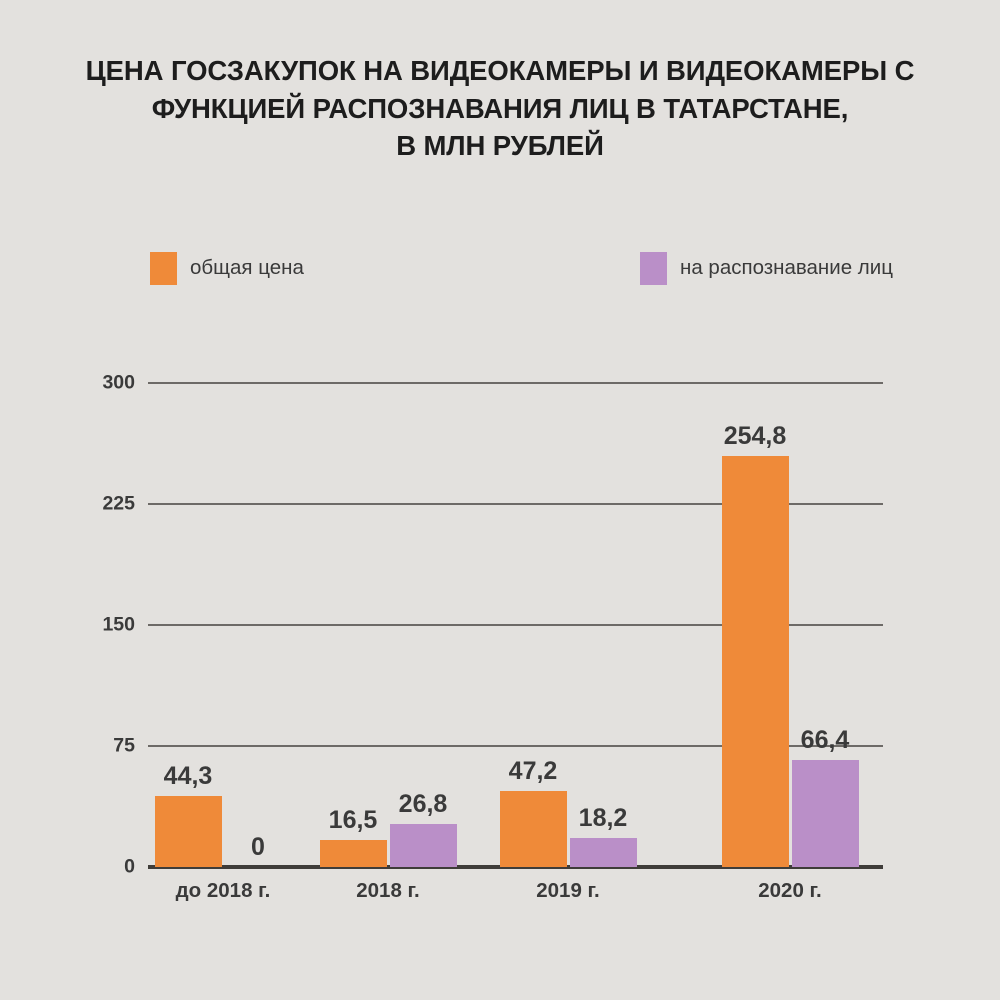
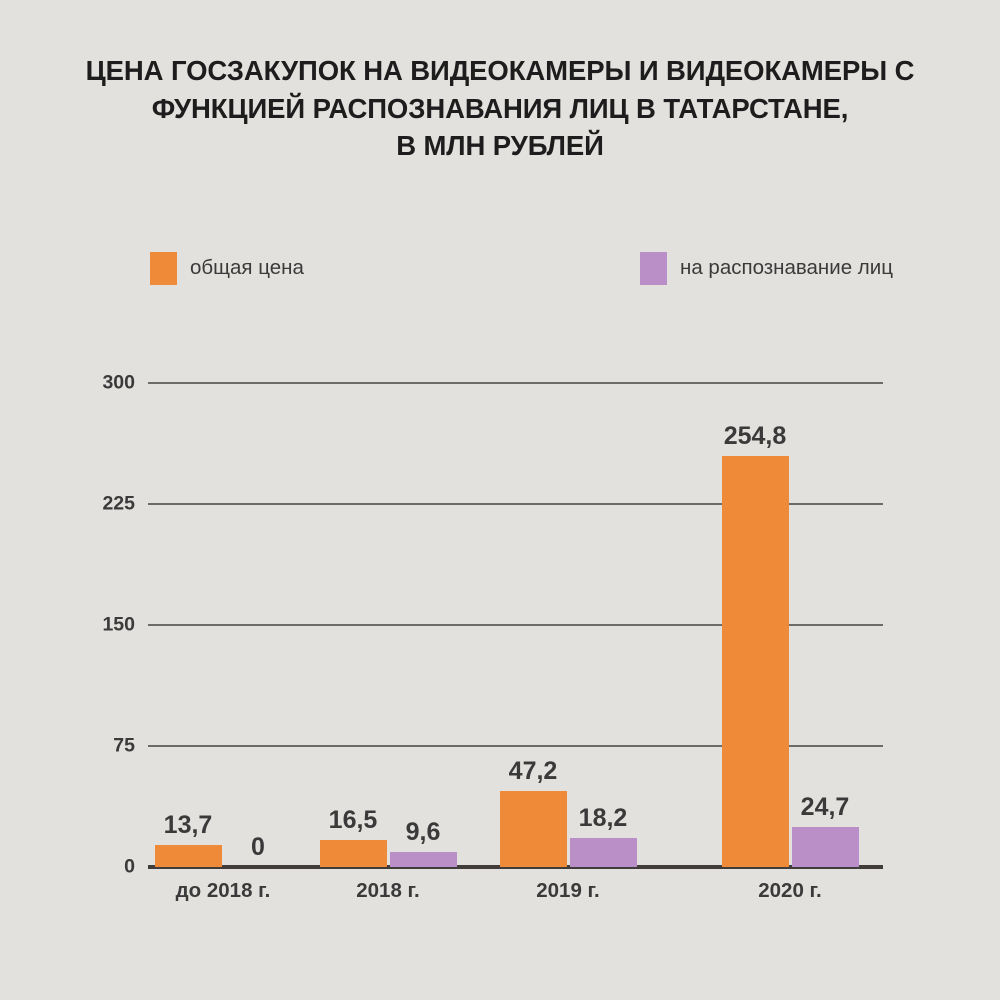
общая цена/до 2018 г.: 44,3 -> 13,7
на распознавание лиц/2018 г.: 26,8 -> 9,6
на распознавание лиц/2020 г.: 66,4 -> 24,7
